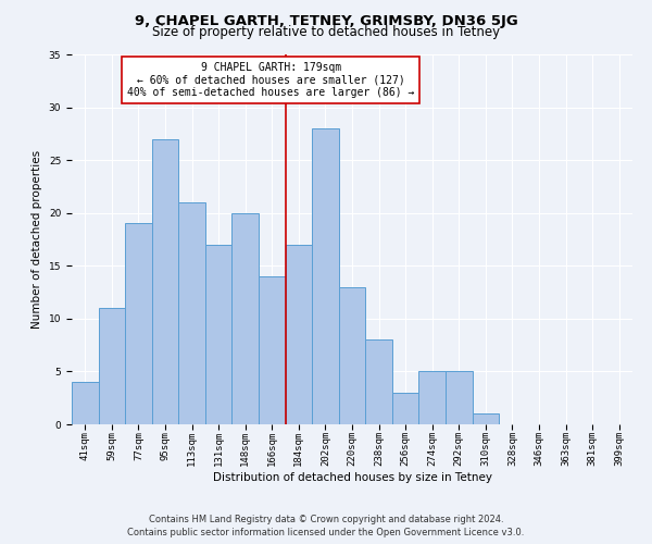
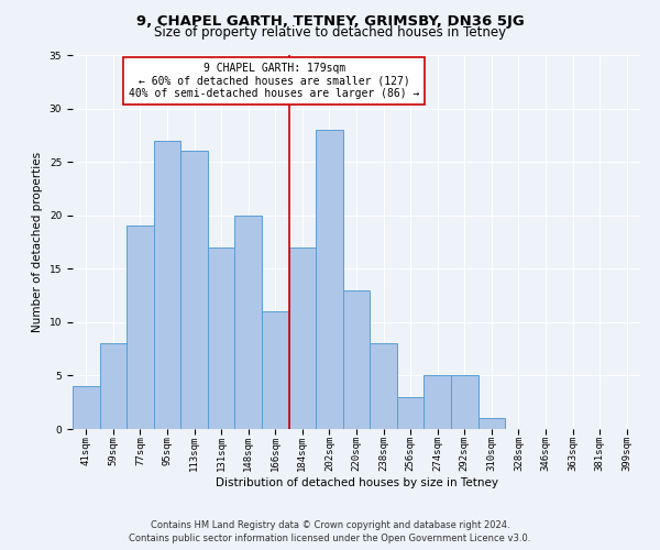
59sqm: 11 -> 8
113sqm: 21 -> 26
166sqm: 14 -> 11
